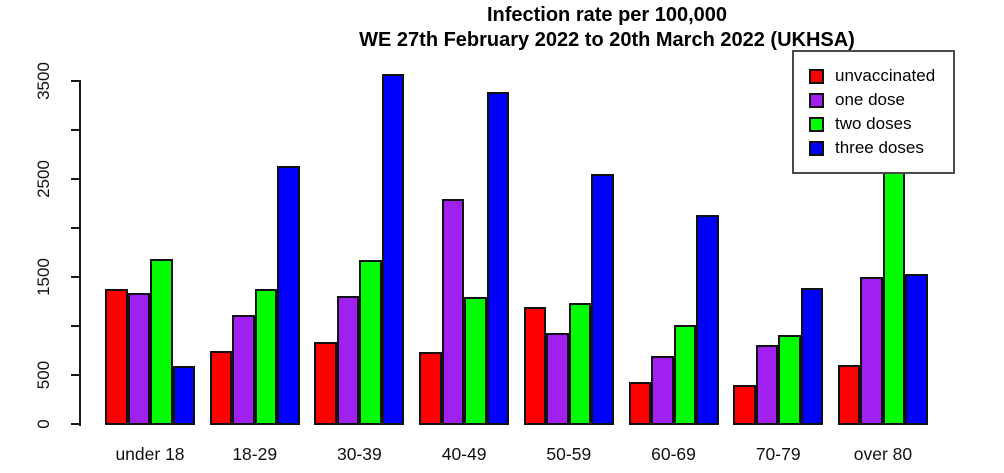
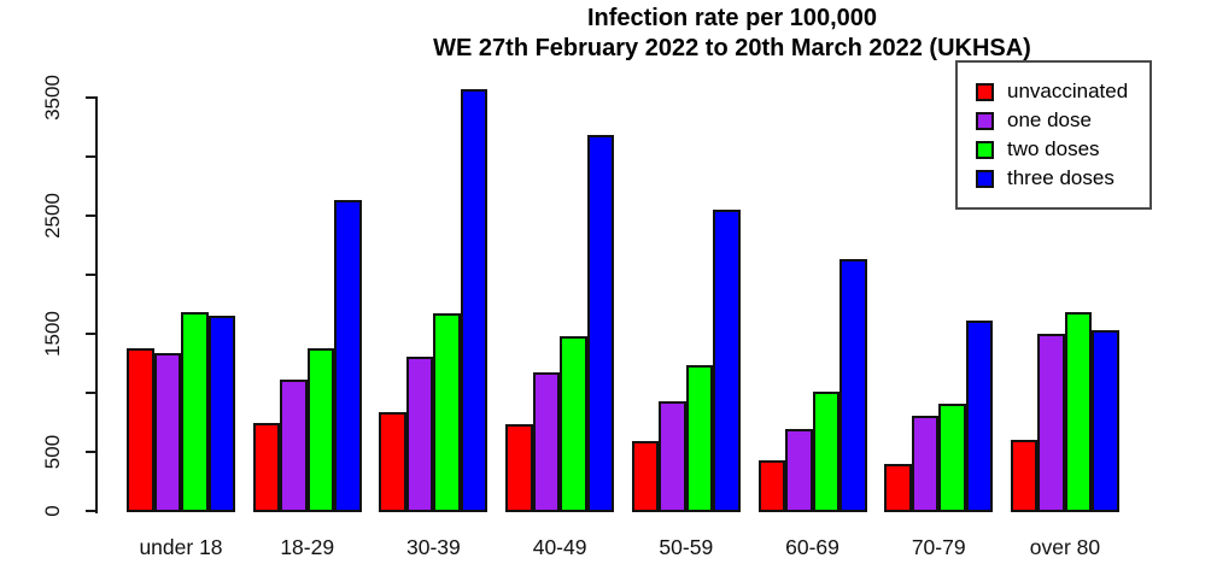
three doses/under 18: 600 -> 1700
one dose/40-49: 2300 -> 1200
two doses/40-49: 1300 -> 1500
three doses/40-49: 3400 -> 3200
unvaccinated/50-59: 1200 -> 600
three doses/70-79: 1400 -> 1600
two doses/over 80: 2800 -> 1700
